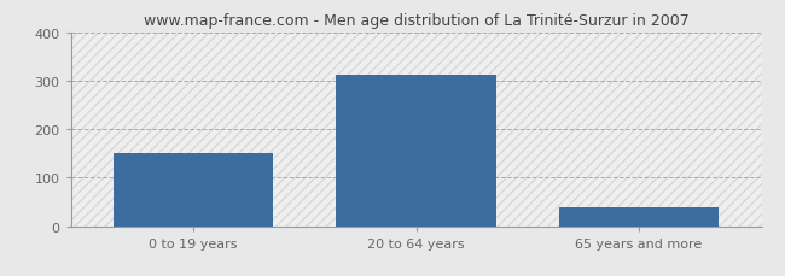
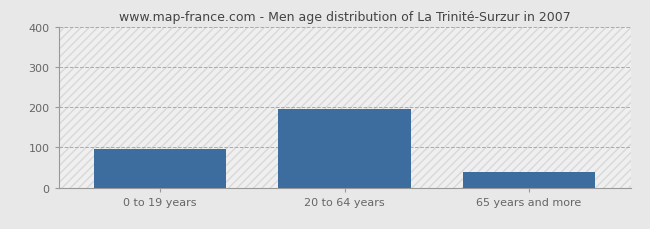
0 to 19 years: 150 -> 95
20 to 64 years: 311 -> 195
